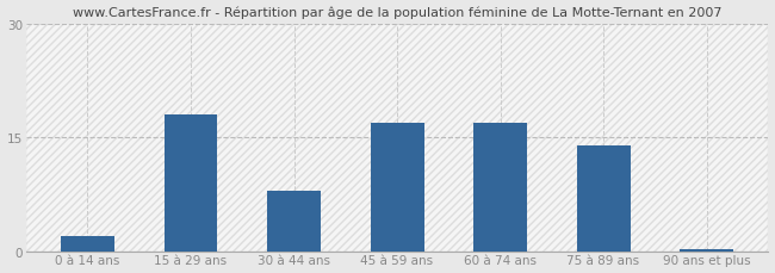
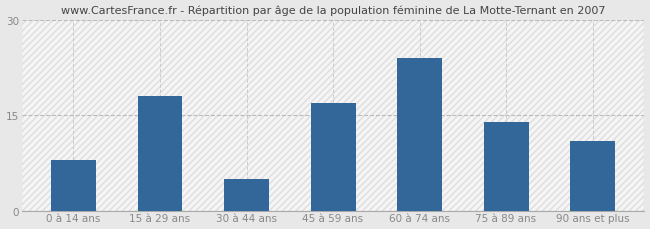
0 à 14 ans: 2.0 -> 8.0
30 à 44 ans: 8.0 -> 5.0
60 à 74 ans: 17.0 -> 24.0
90 ans et plus: 0.3 -> 11.0
